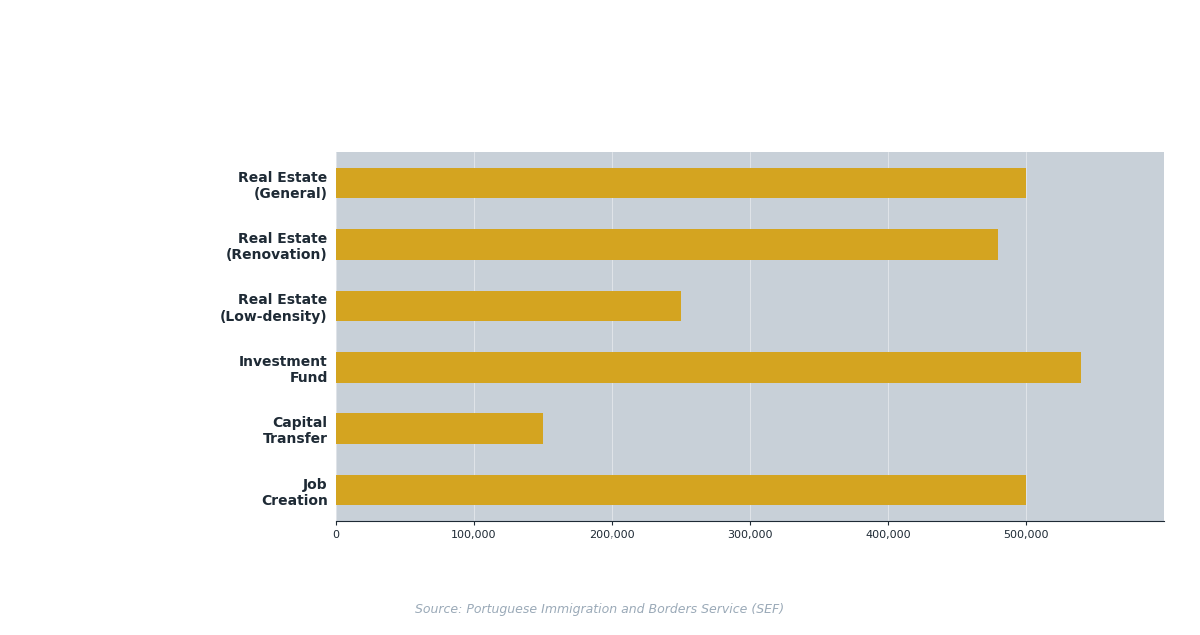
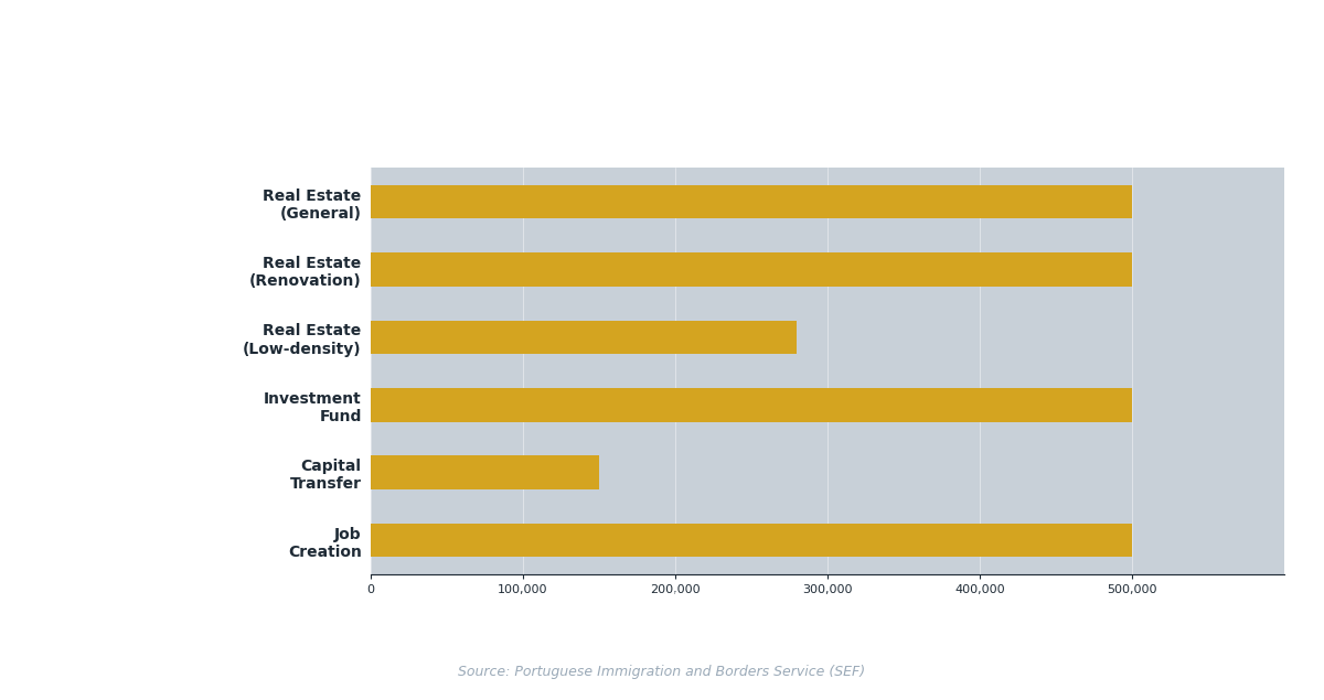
Real Estate (Renovation): 480,000 -> 500,000
Real Estate (Low-density): 250,000 -> 280,000
Investment Fund: 540,000 -> 500,000
